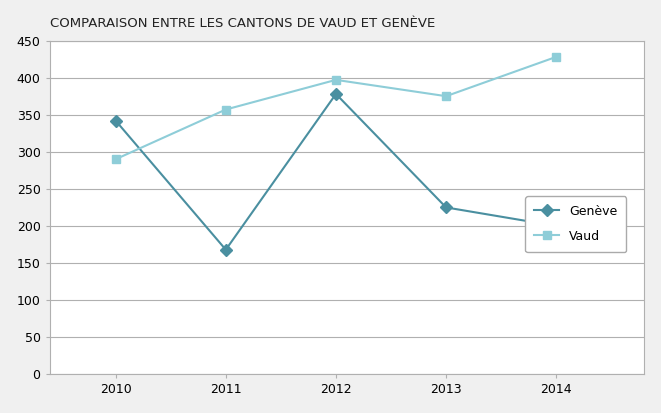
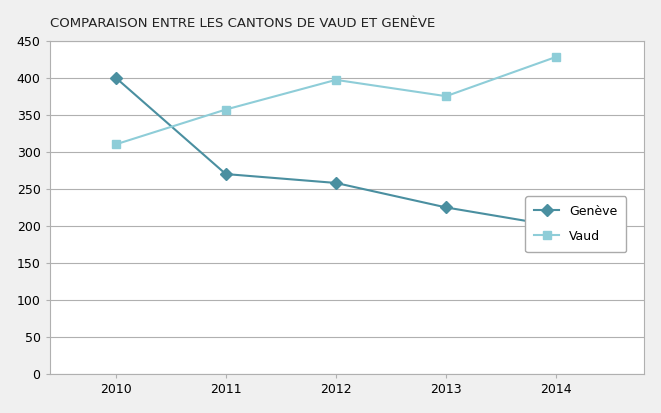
Genève/2010: 342 -> 400
Vaud/2010: 290 -> 310
Genève/2011: 168 -> 270
Genève/2012: 378 -> 258
